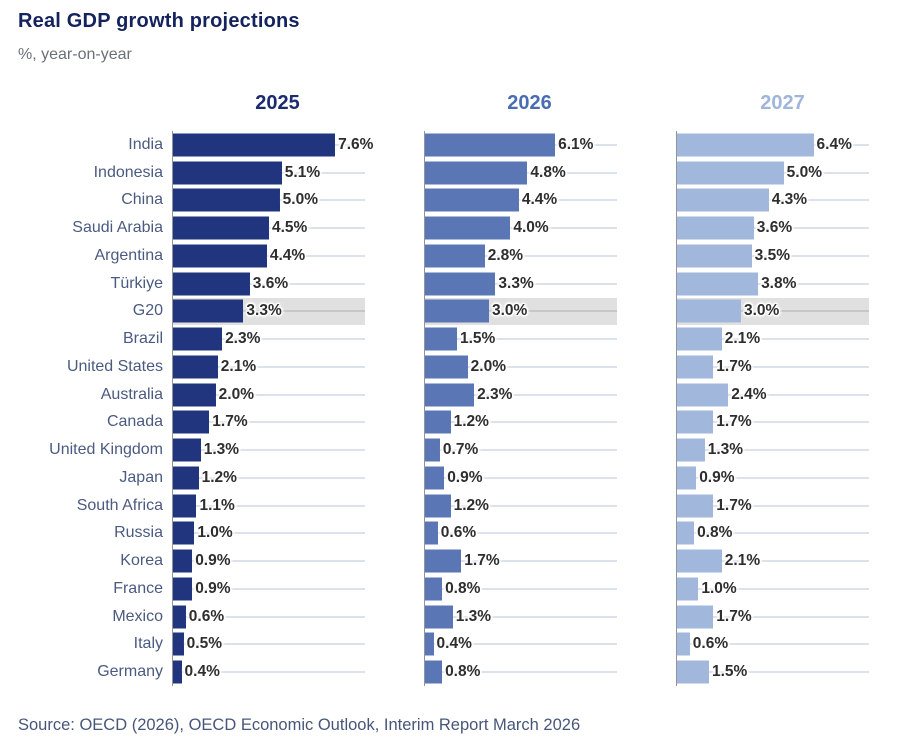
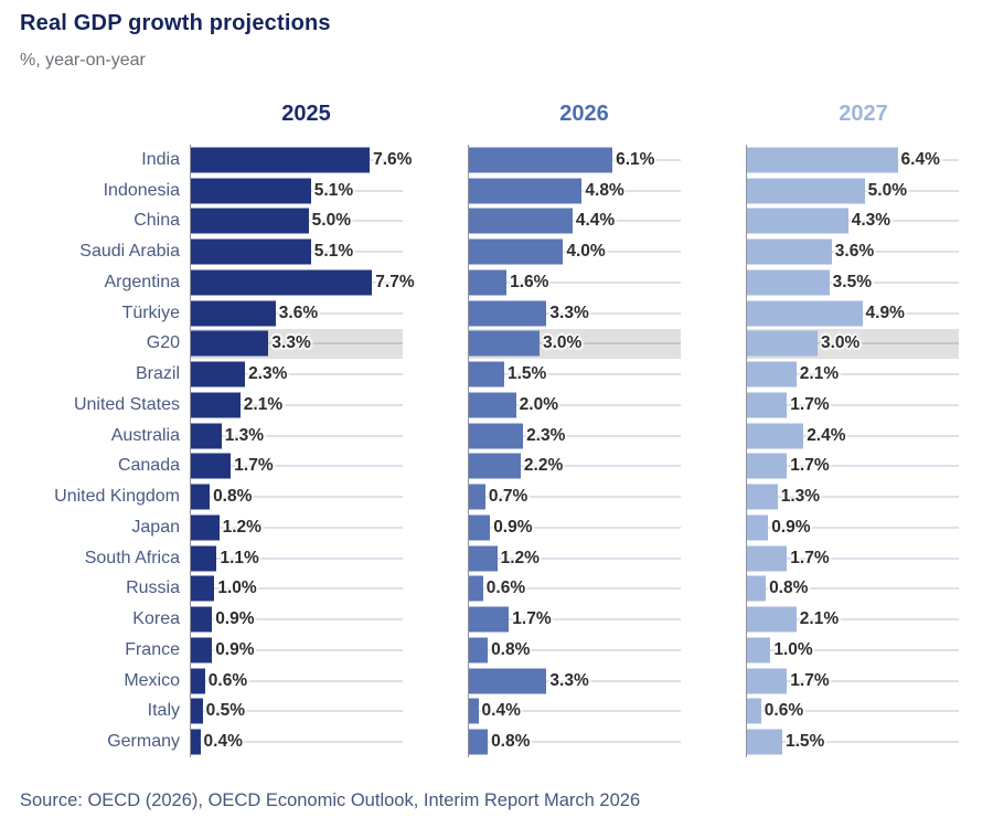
2025/Saudi Arabia: 4.5% -> 5.1%
2025/Argentina: 4.4% -> 7.7%
2026/Argentina: 2.8% -> 1.6%
2027/Türkiye: 3.8% -> 4.9%
2025/Australia: 2.0% -> 1.3%
2026/Canada: 1.2% -> 2.2%
2025/United Kingdom: 1.3% -> 0.8%
2026/Mexico: 1.3% -> 3.3%
